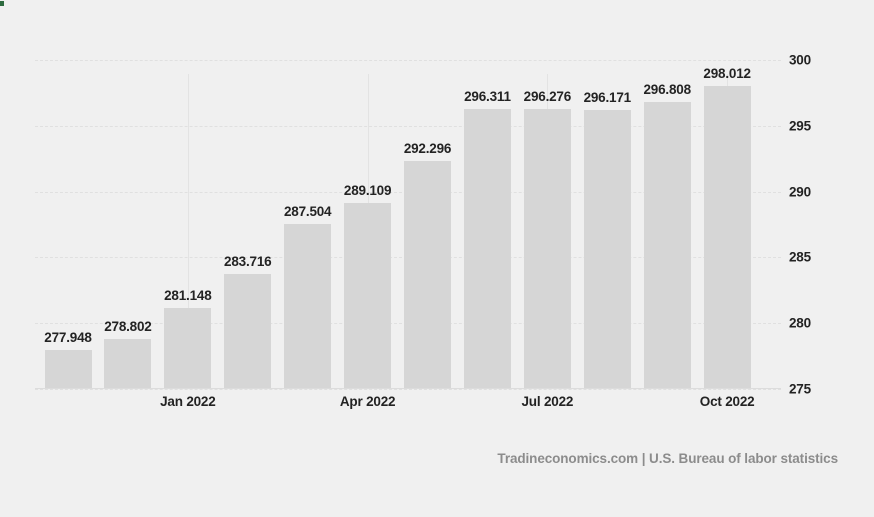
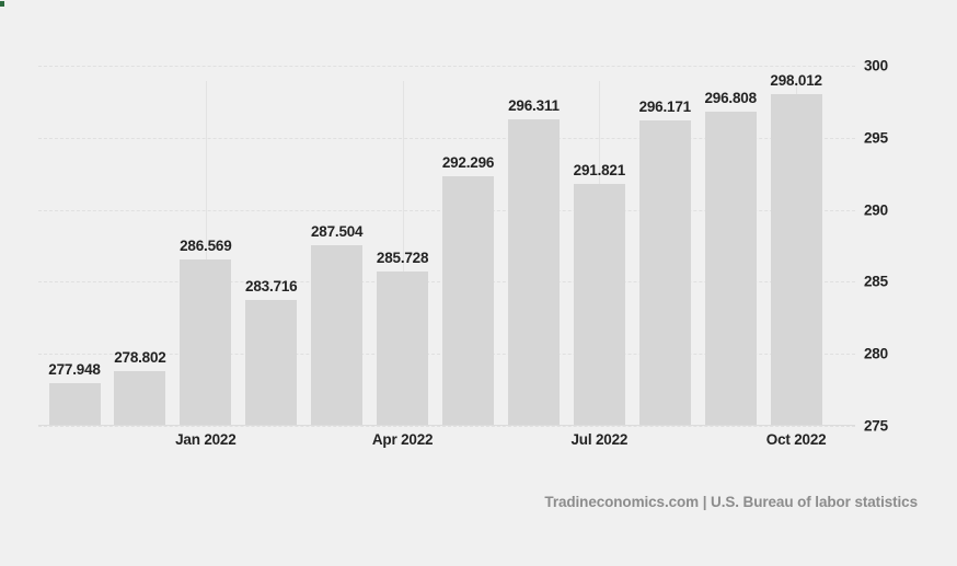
Jan 2022: 281.148 -> 286.569
Apr 2022: 289.109 -> 285.728
Jul 2022: 296.276 -> 291.821
